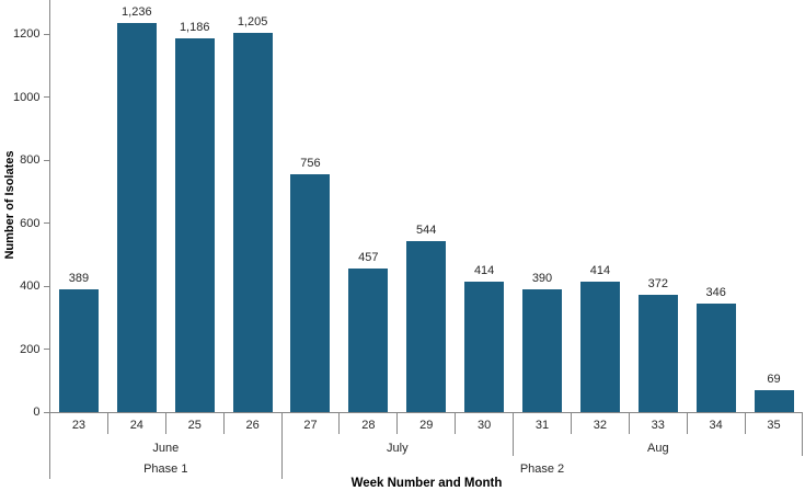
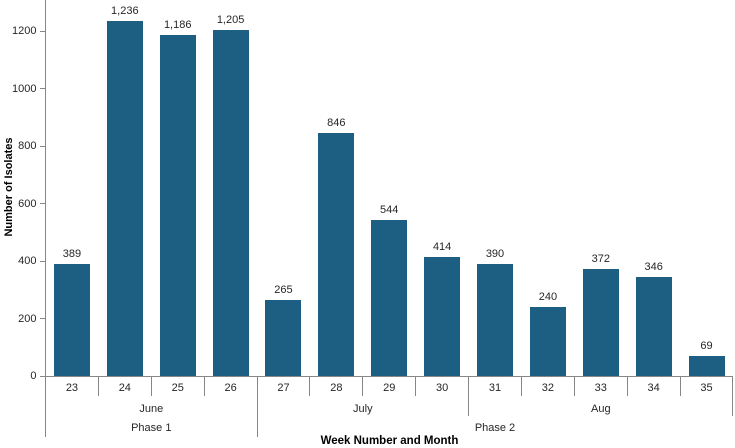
27: 756 -> 265
28: 457 -> 846
32: 414 -> 240
